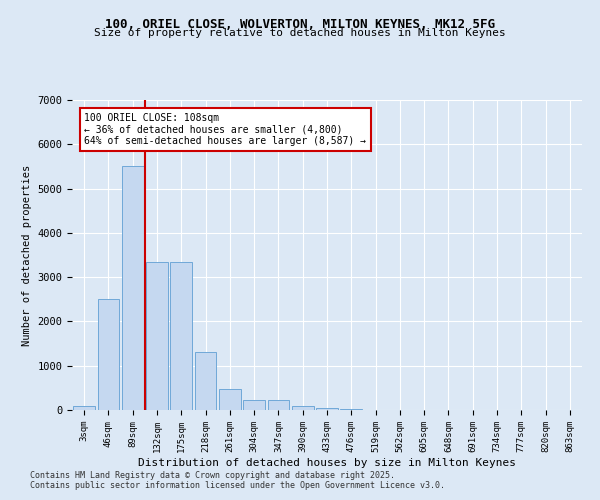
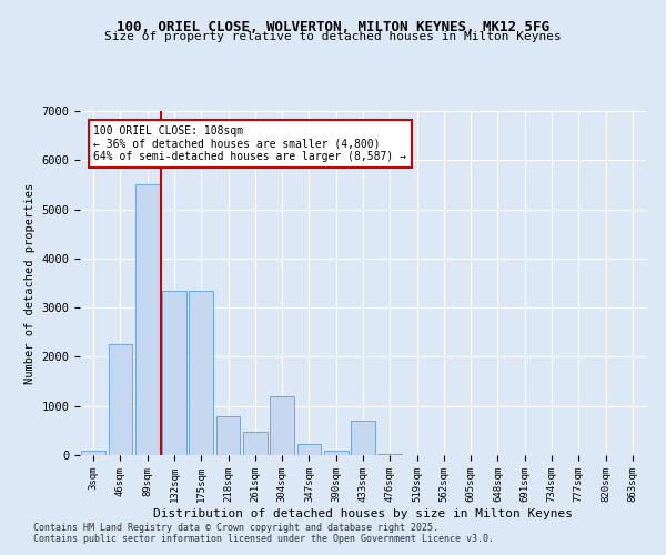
46sqm: 2500 -> 2250
218sqm: 1300 -> 800
304sqm: 220 -> 1200
433sqm: 60 -> 700
